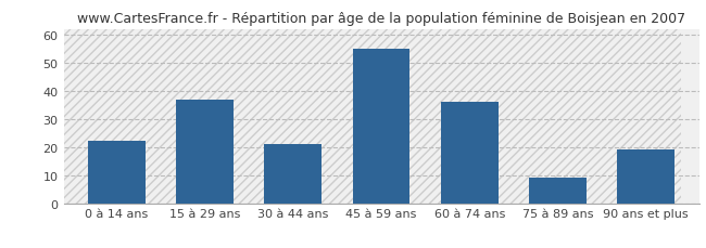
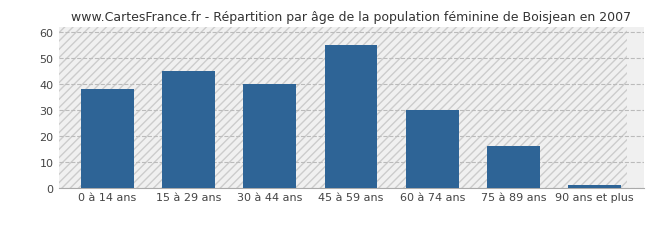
0 à 14 ans: 22 -> 38
15 à 29 ans: 37 -> 45
30 à 44 ans: 21 -> 40
60 à 74 ans: 36 -> 30
75 à 89 ans: 9 -> 16
90 ans et plus: 19 -> 1
